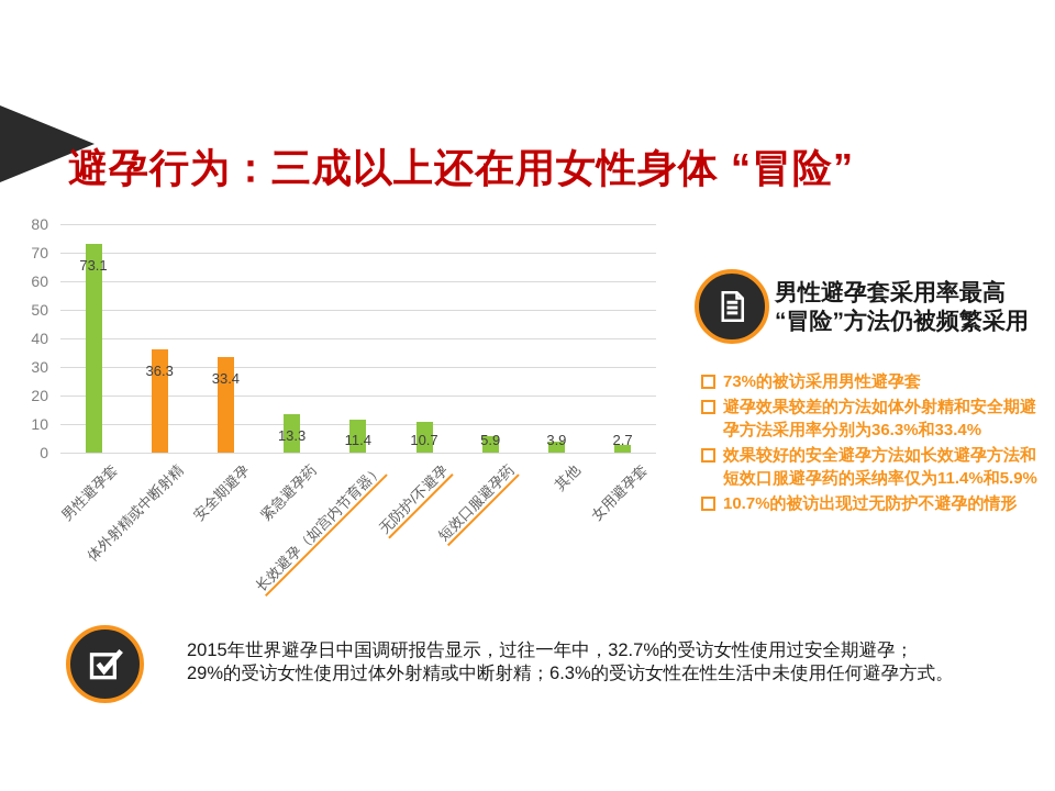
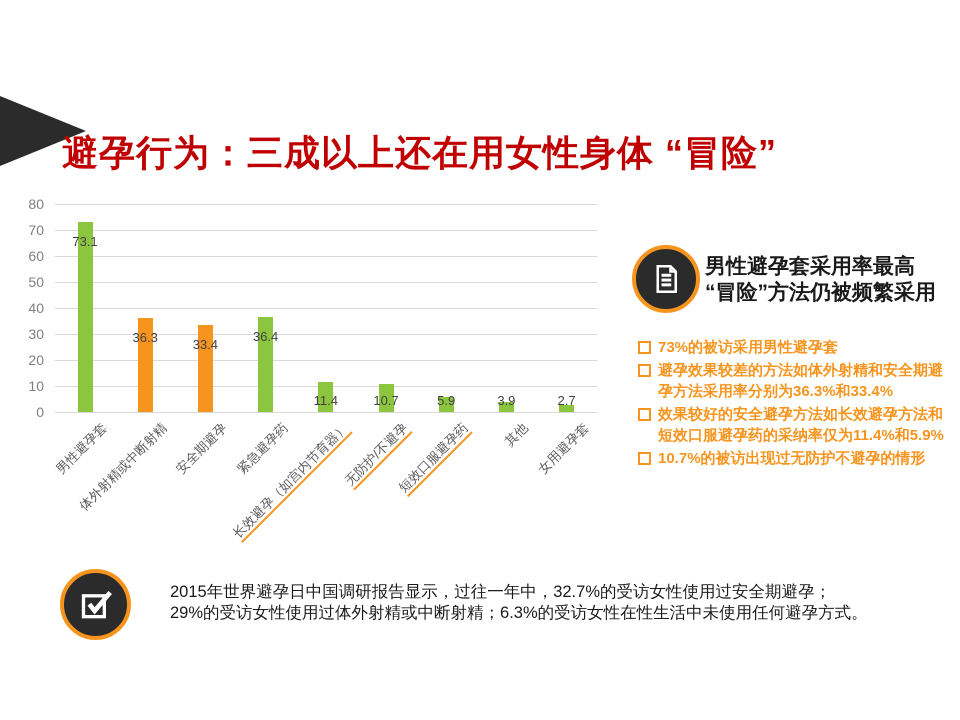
紧急避孕药: 13.3 -> 36.4
